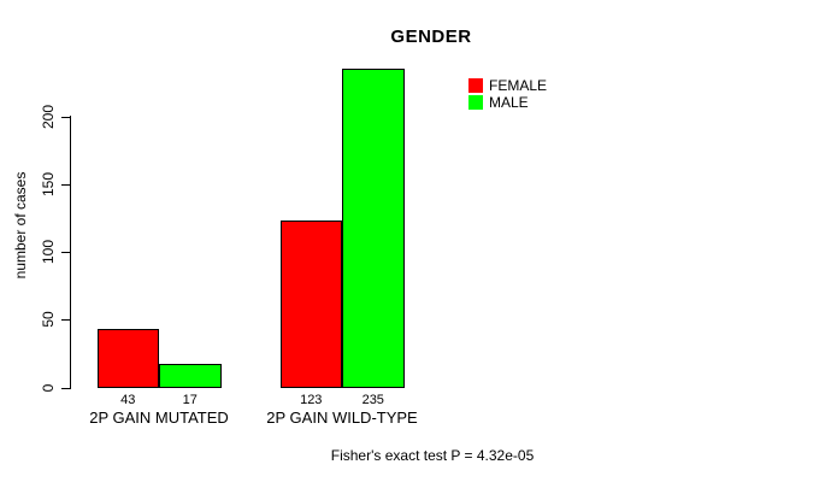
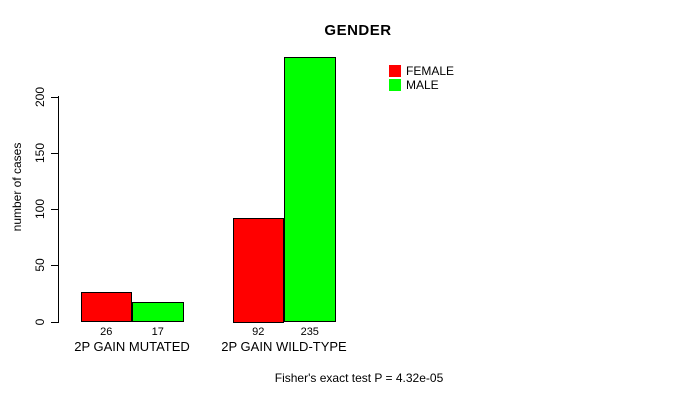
FEMALE/2P GAIN MUTATED: 43 -> 26
FEMALE/2P GAIN WILD-TYPE: 123 -> 92
